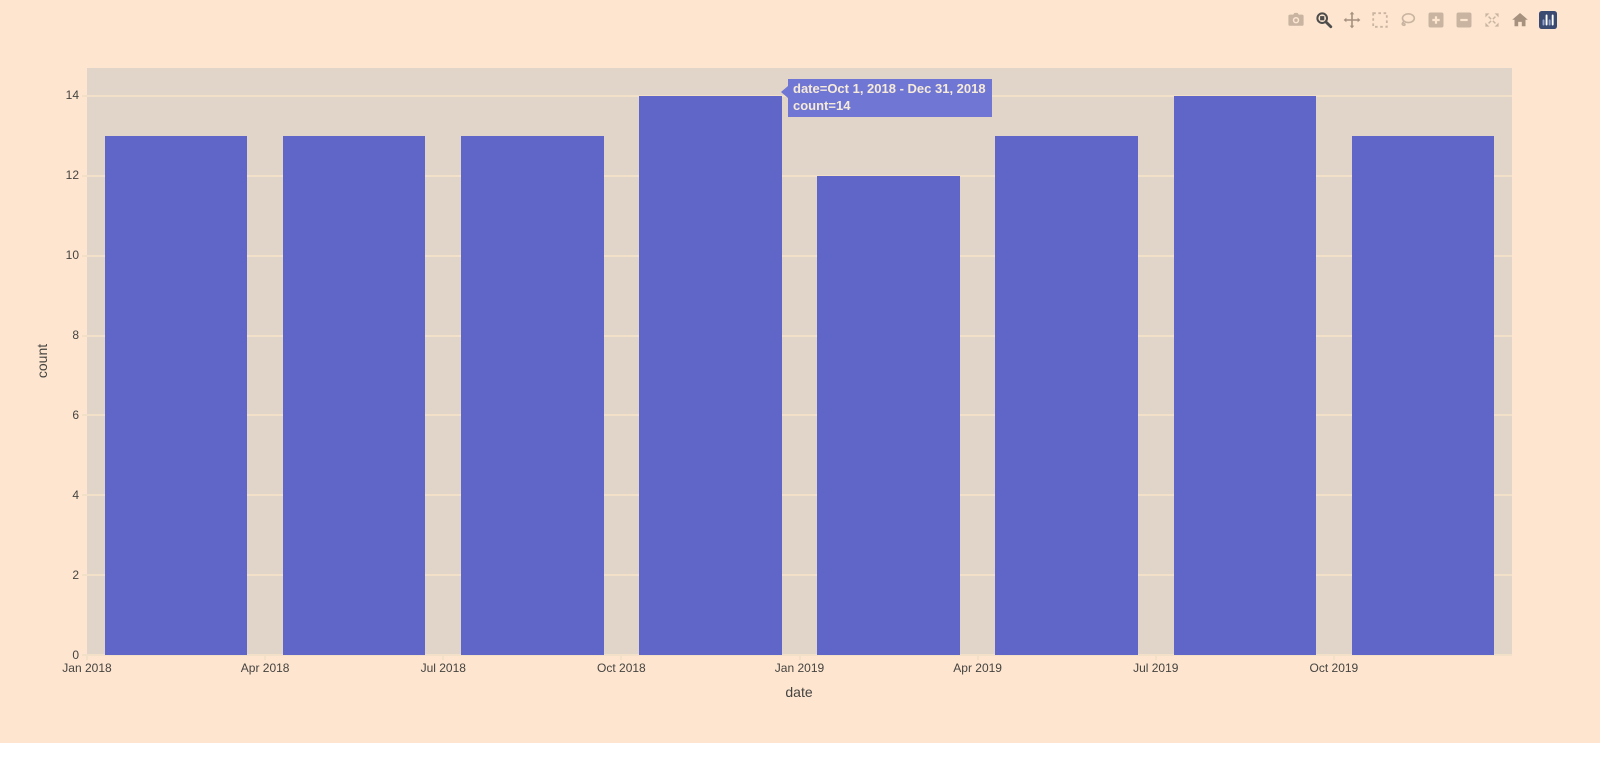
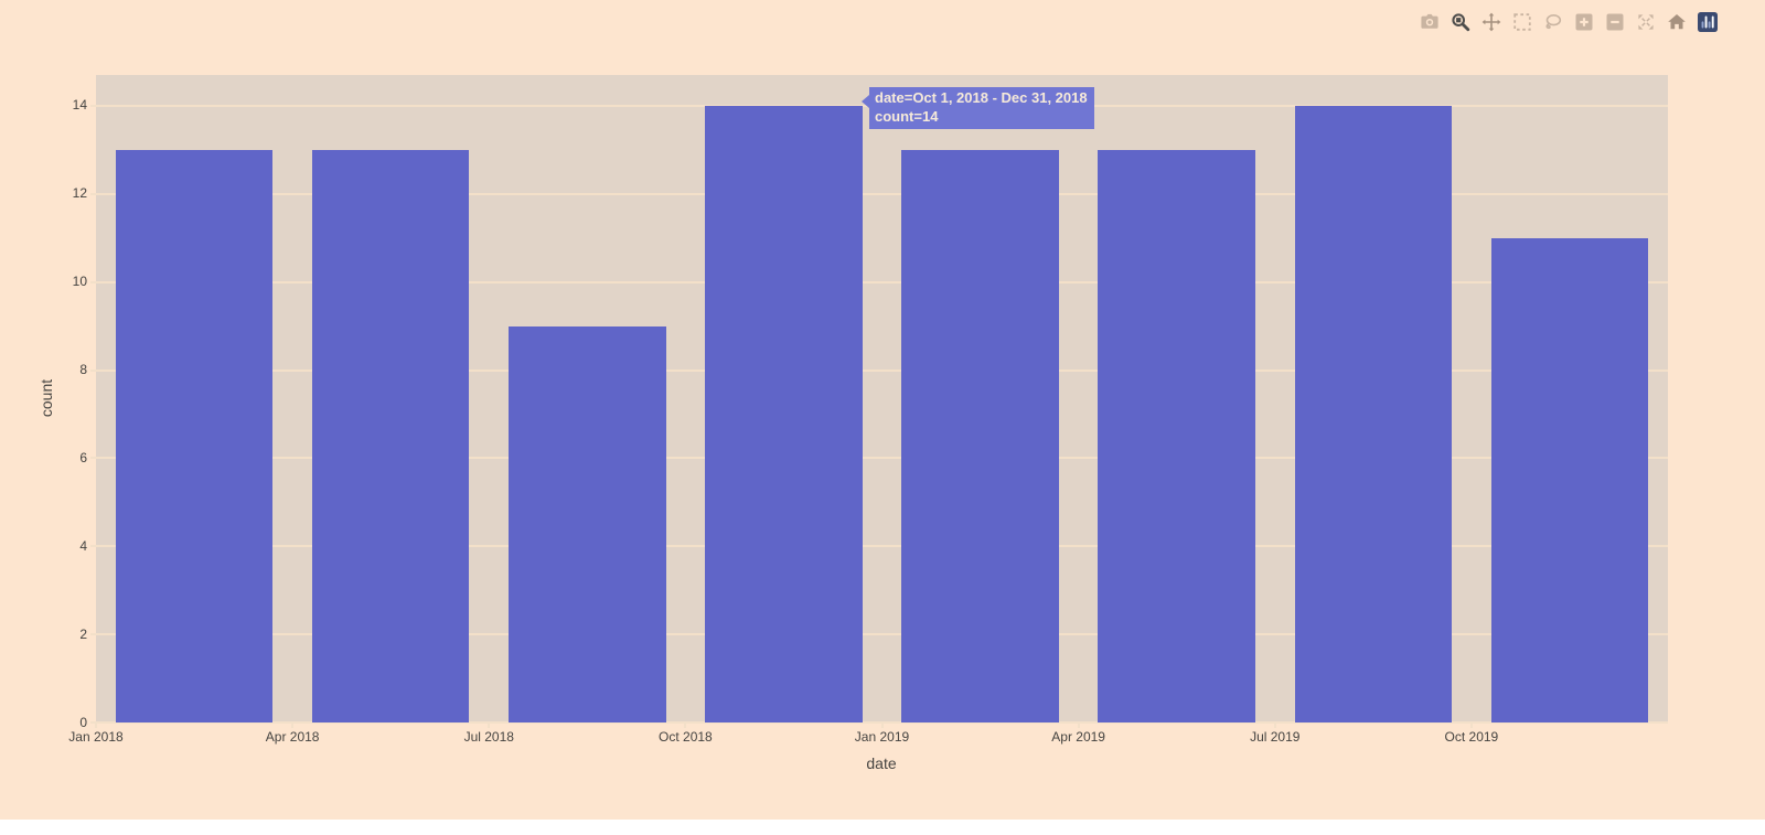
Jul 2018: 13 -> 9
Jan 2019: 12 -> 13
Oct 2019: 13 -> 11
